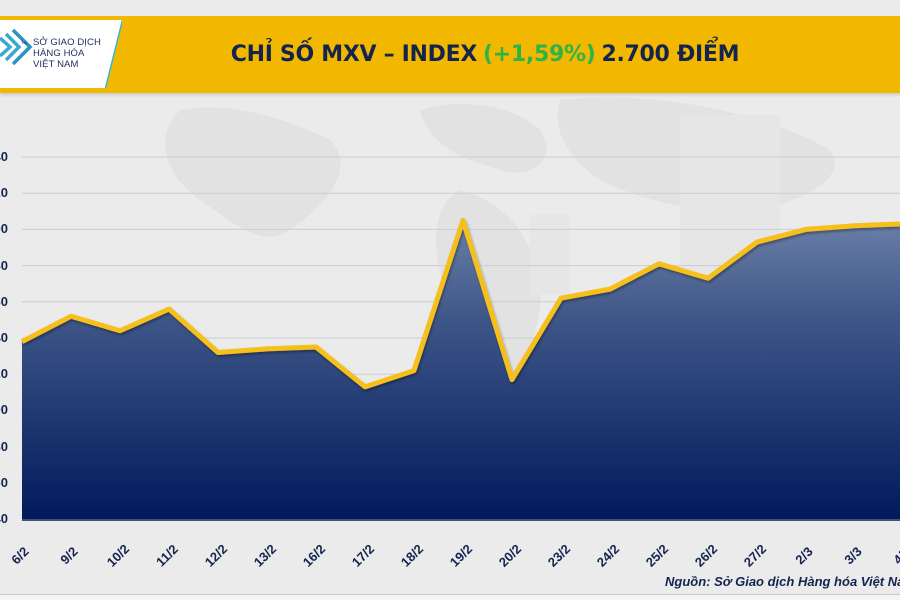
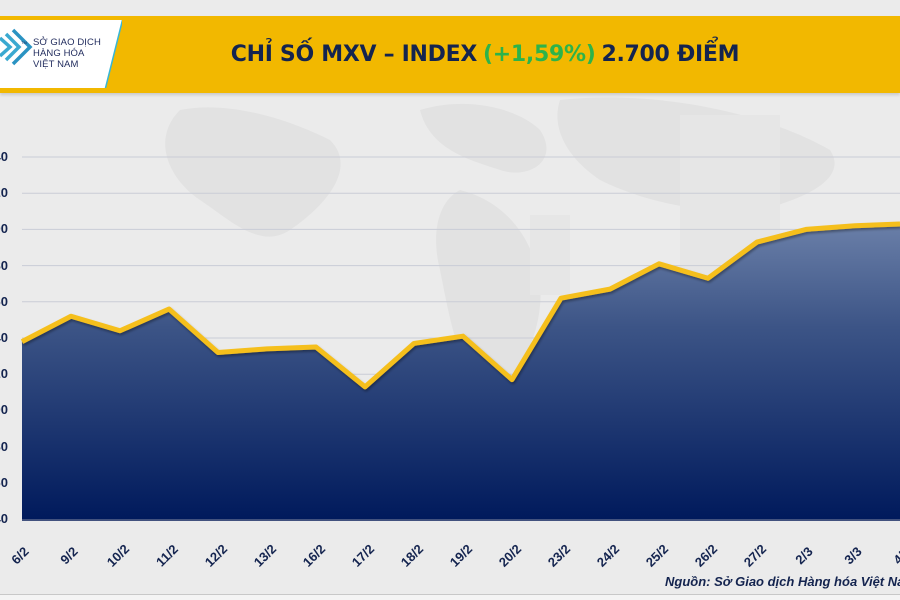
18/2: 2622 -> 2637
19/2: 2705 -> 2641
